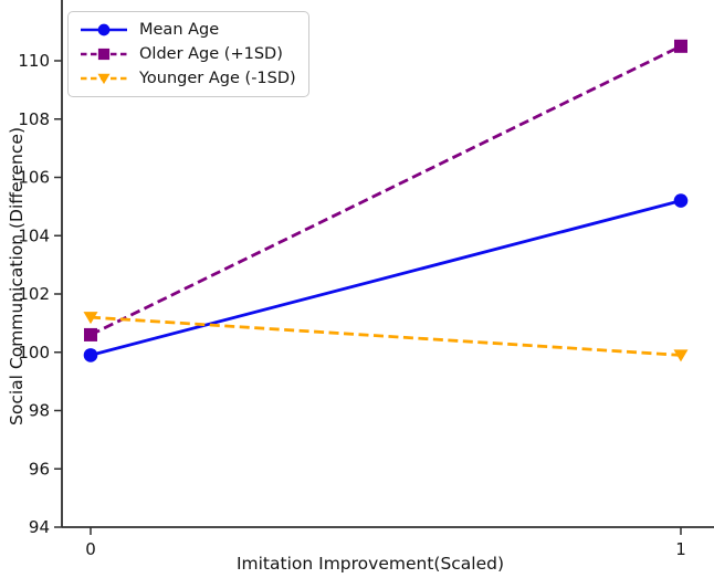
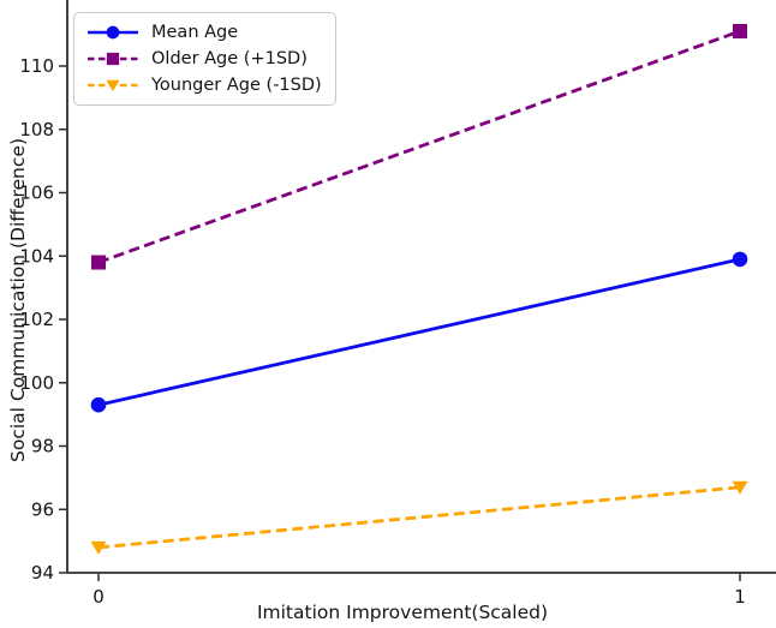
Mean Age/0: 99.9 -> 99.3
Older Age (+1SD)/0: 100.6 -> 103.8
Younger Age (-1SD)/0: 101.2 -> 94.8
Mean Age/1: 105.2 -> 103.9
Older Age (+1SD)/1: 110.5 -> 111.1
Younger Age (-1SD)/1: 99.9 -> 96.7
